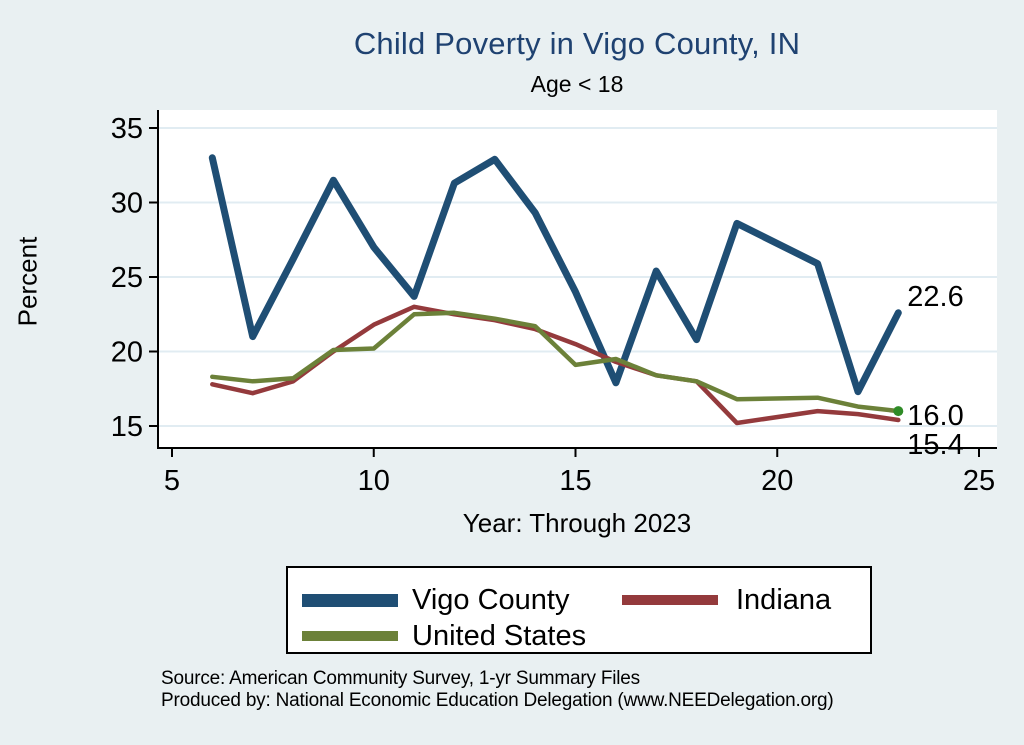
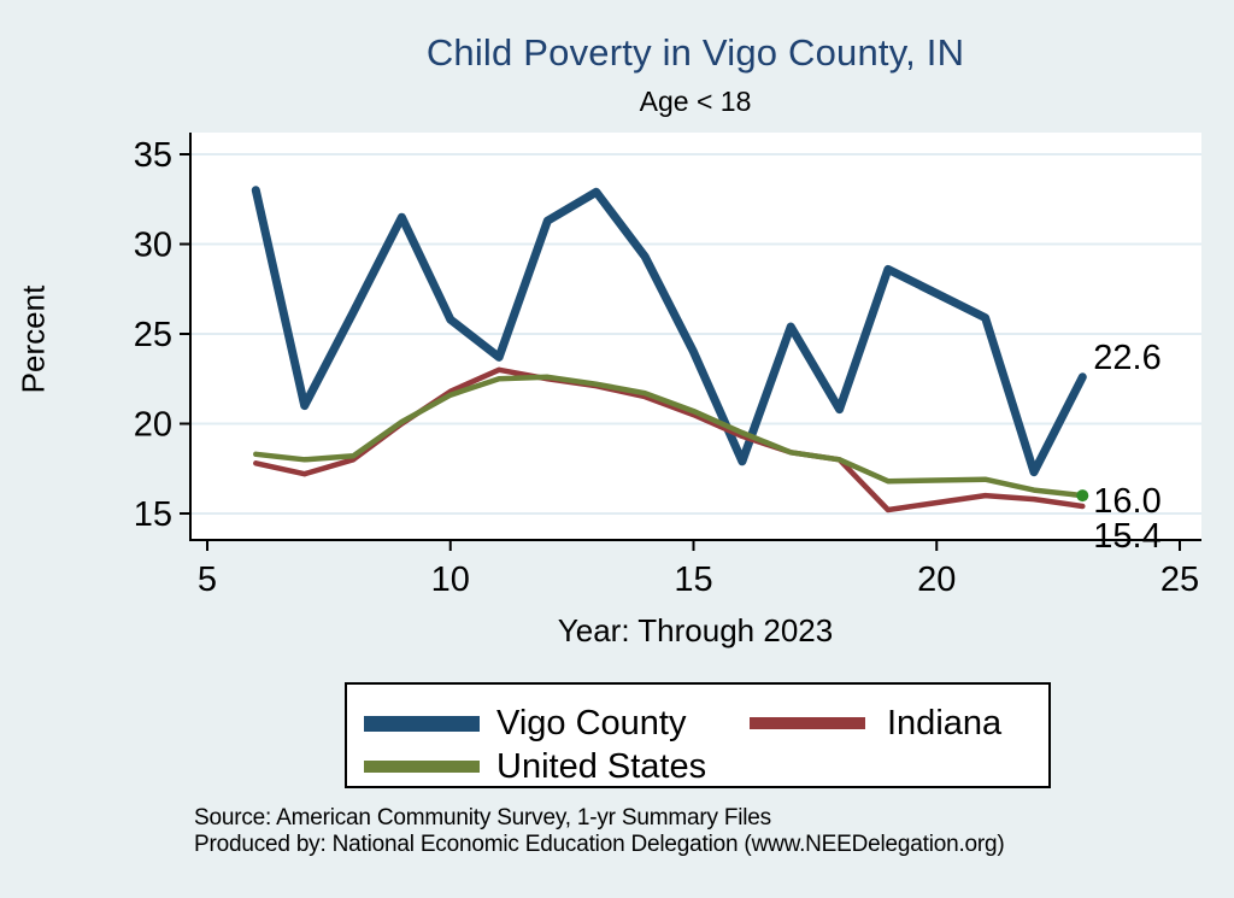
Vigo County/10: 27.0 -> 25.8
United States/10: 20.2 -> 21.6
United States/15: 19.1 -> 20.7
